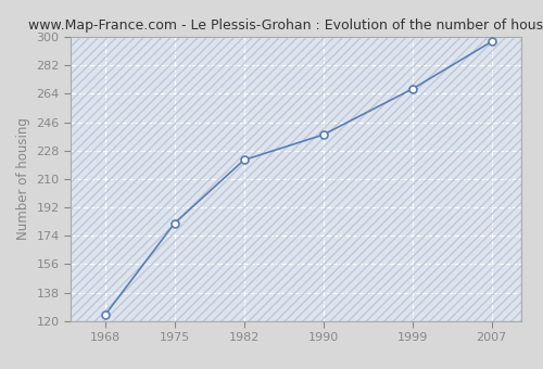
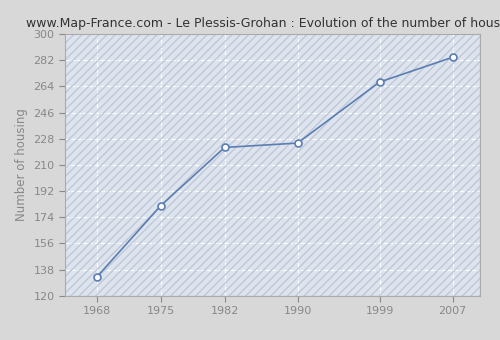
1968: 124 -> 133
1990: 238 -> 225
2007: 297 -> 284
